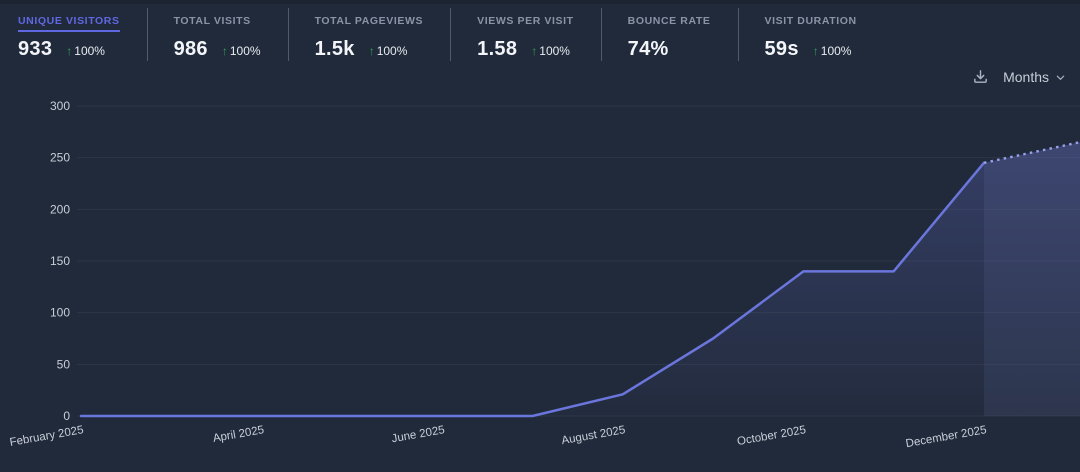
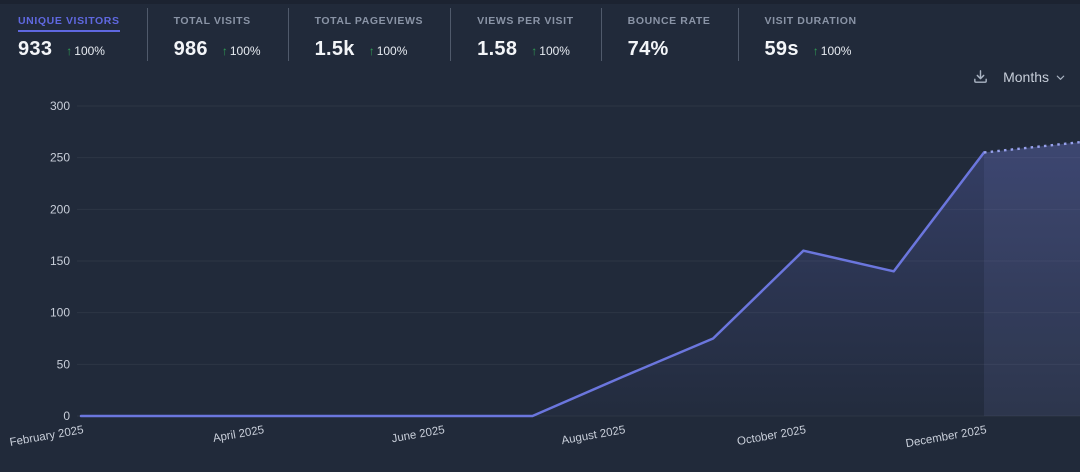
August 2025: 21 -> 38
October 2025: 140 -> 160
December 2025: 245 -> 255
